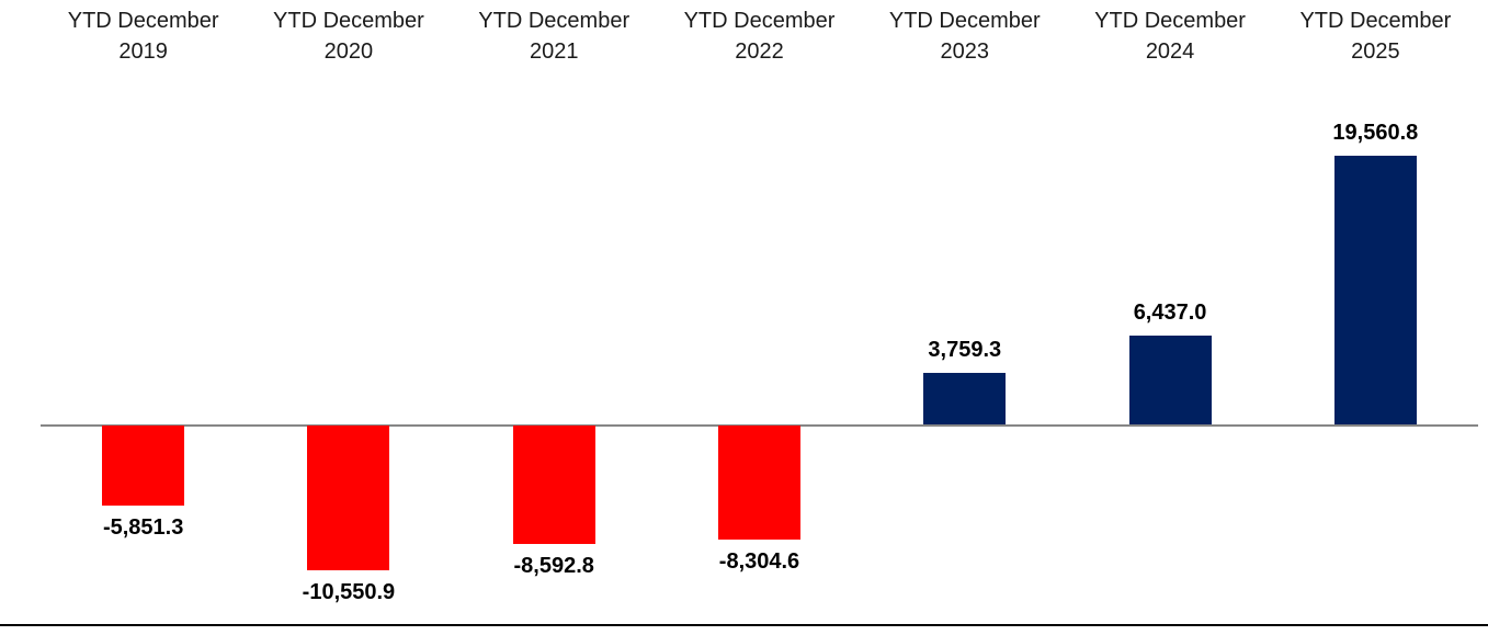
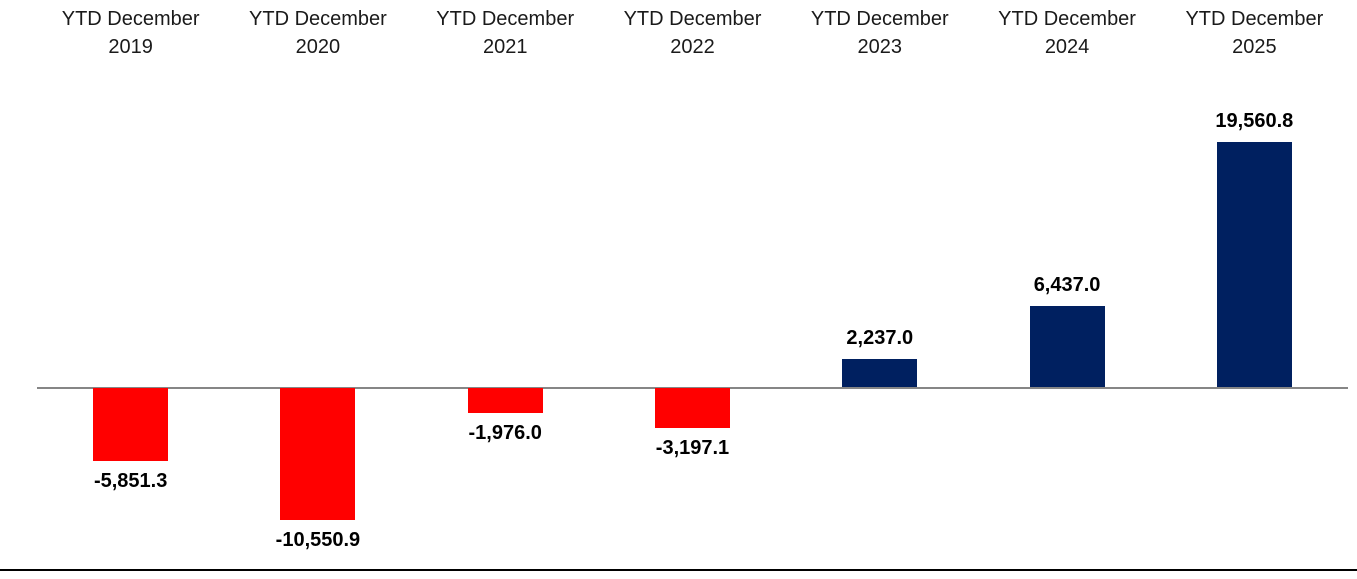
YTD December 2021: -8,592.8 -> -1,976.0
YTD December 2022: -8,304.6 -> -3,197.1
YTD December 2023: 3,759.3 -> 2,237.0
